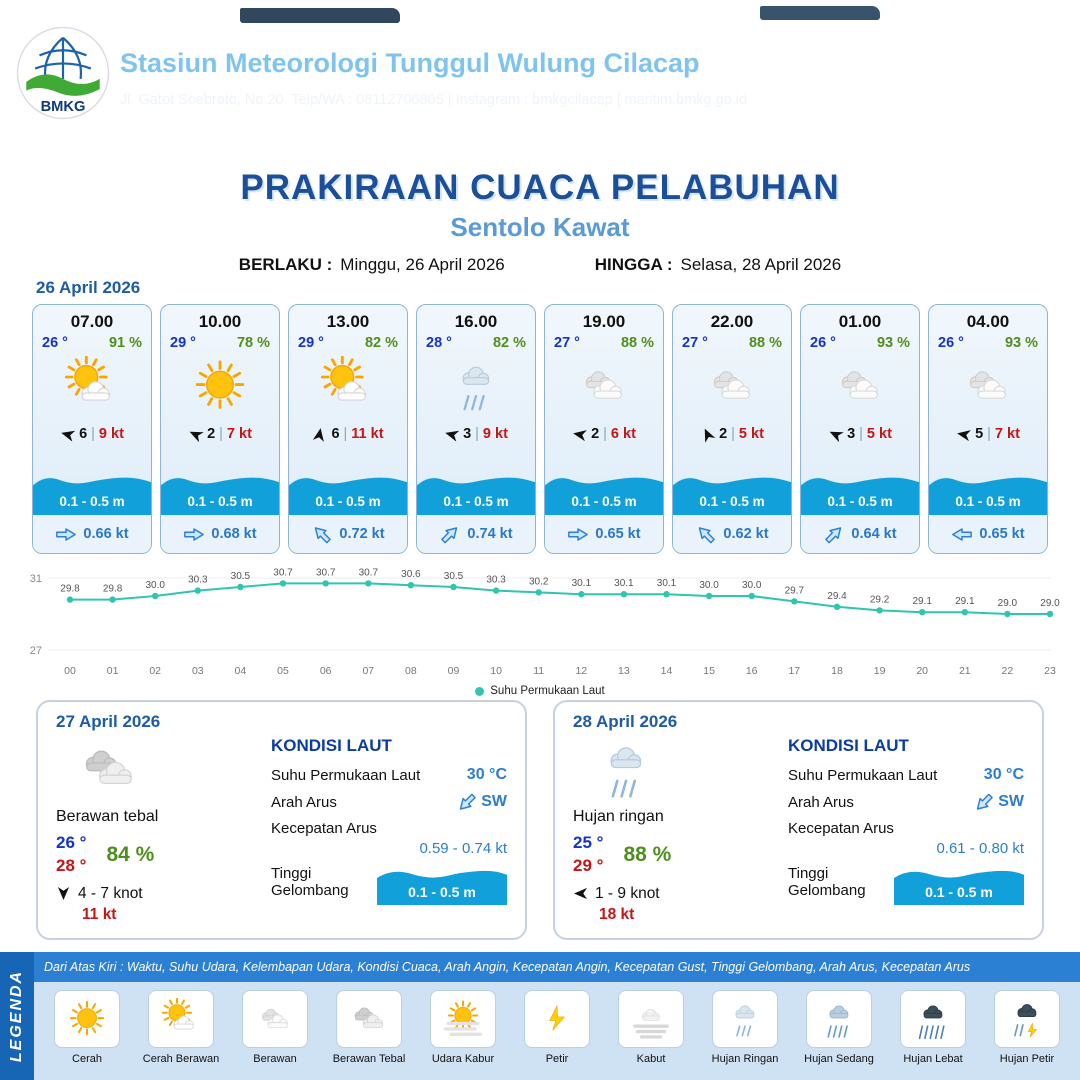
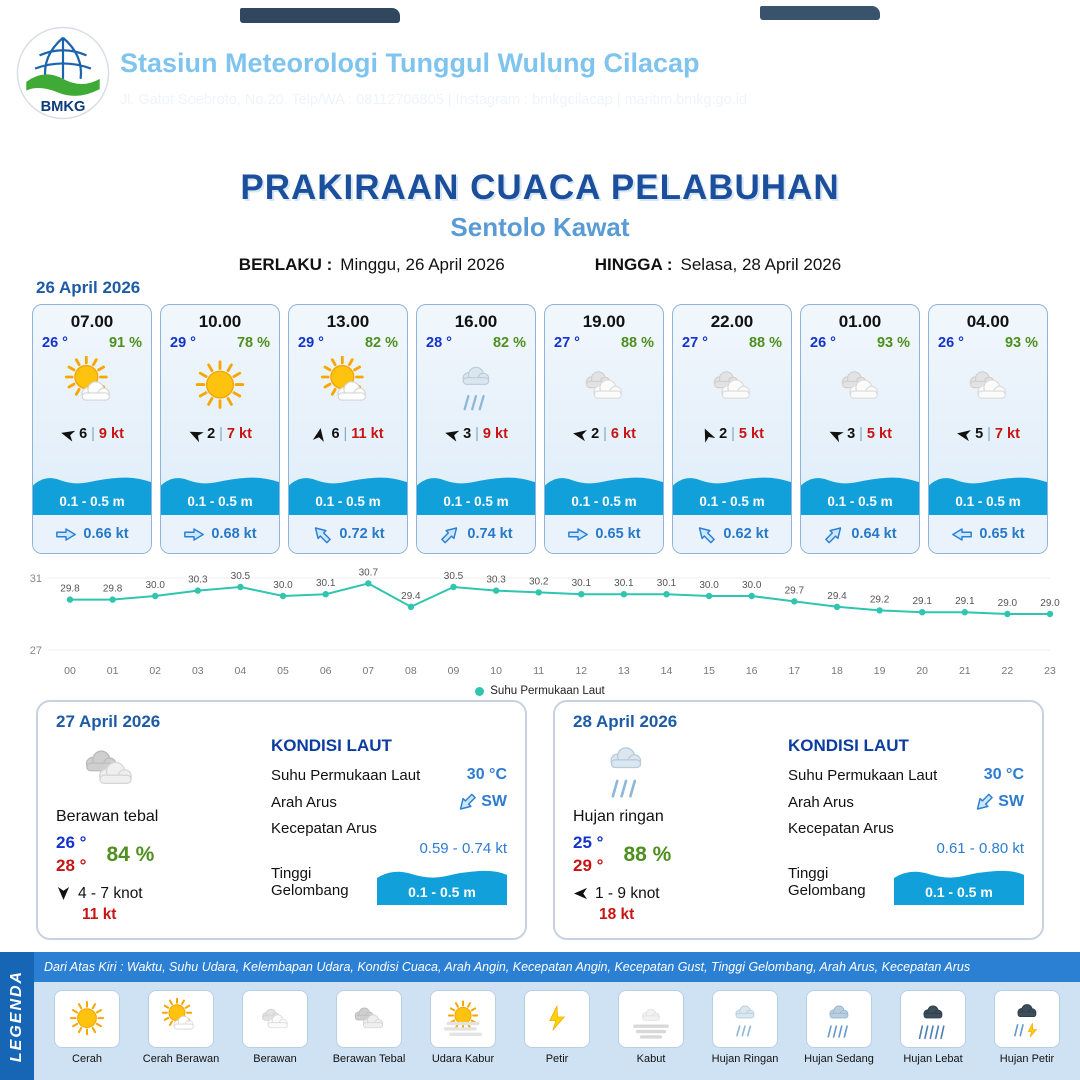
05: 30.7 -> 30.0
06: 30.7 -> 30.1
08: 30.6 -> 29.4
